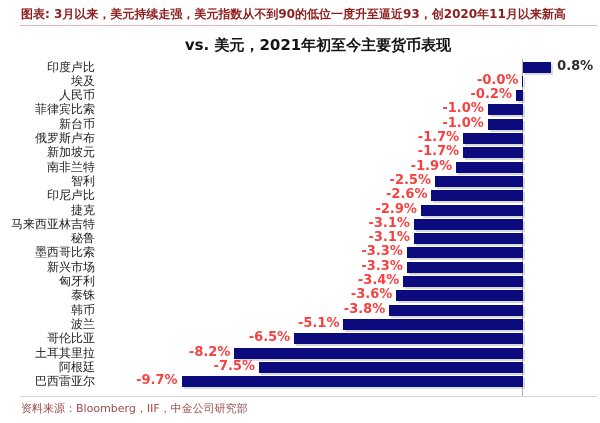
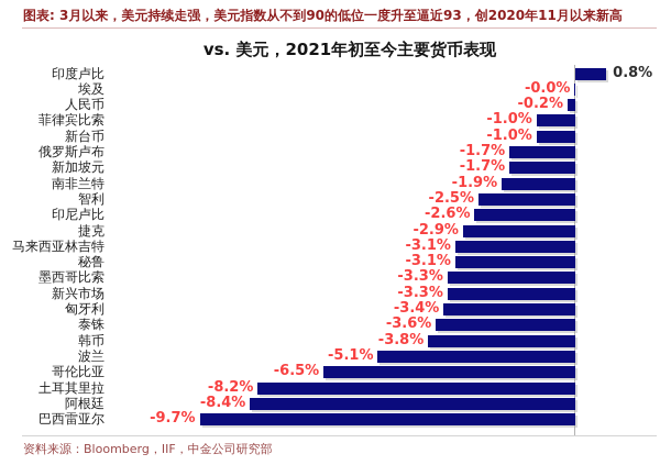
阿根廷: -7.5% -> -8.4%
